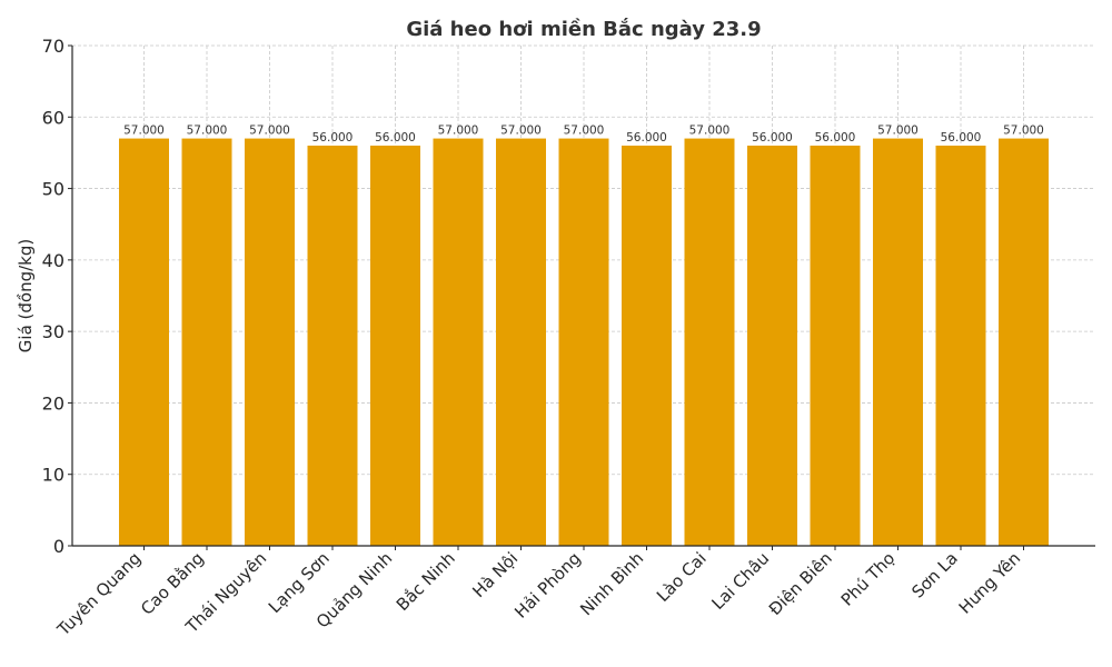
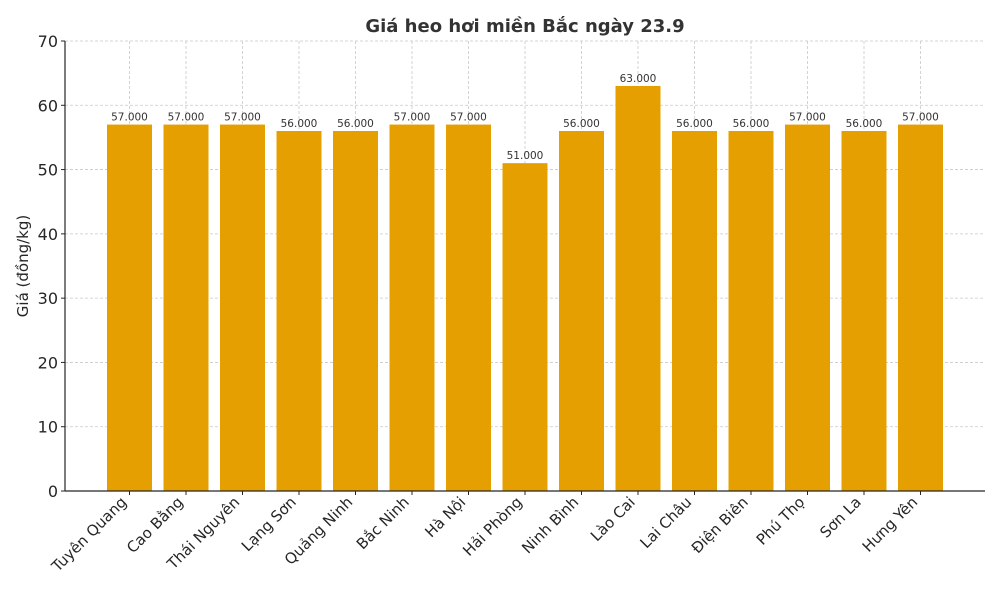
Hải Phòng: 57.000 -> 51.000
Lào Cai: 57.000 -> 63.000
